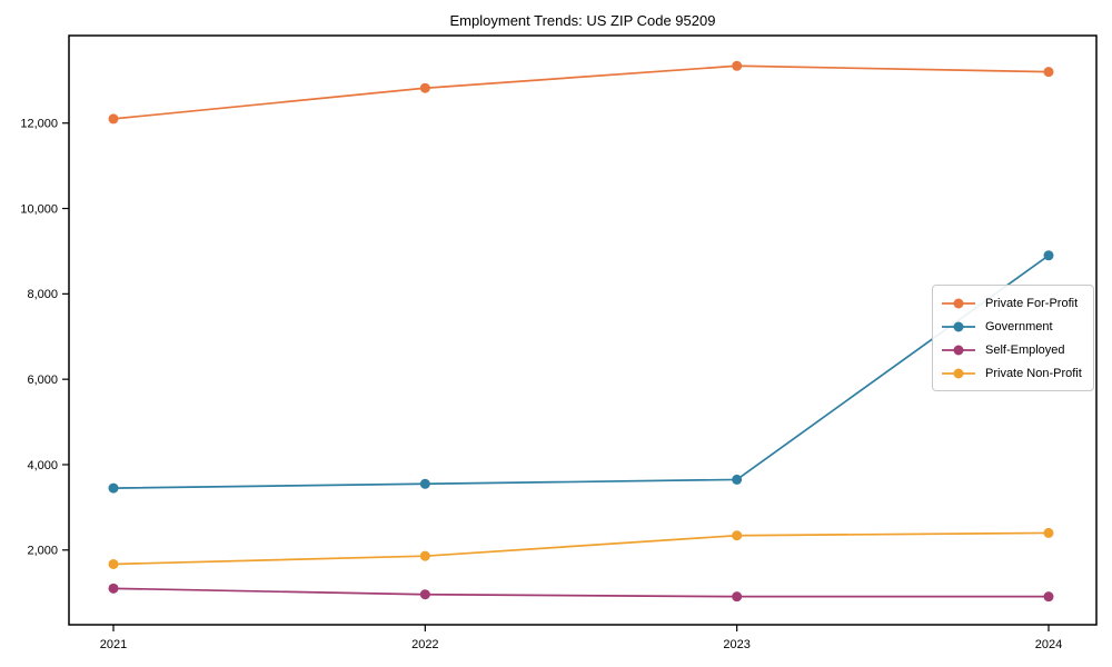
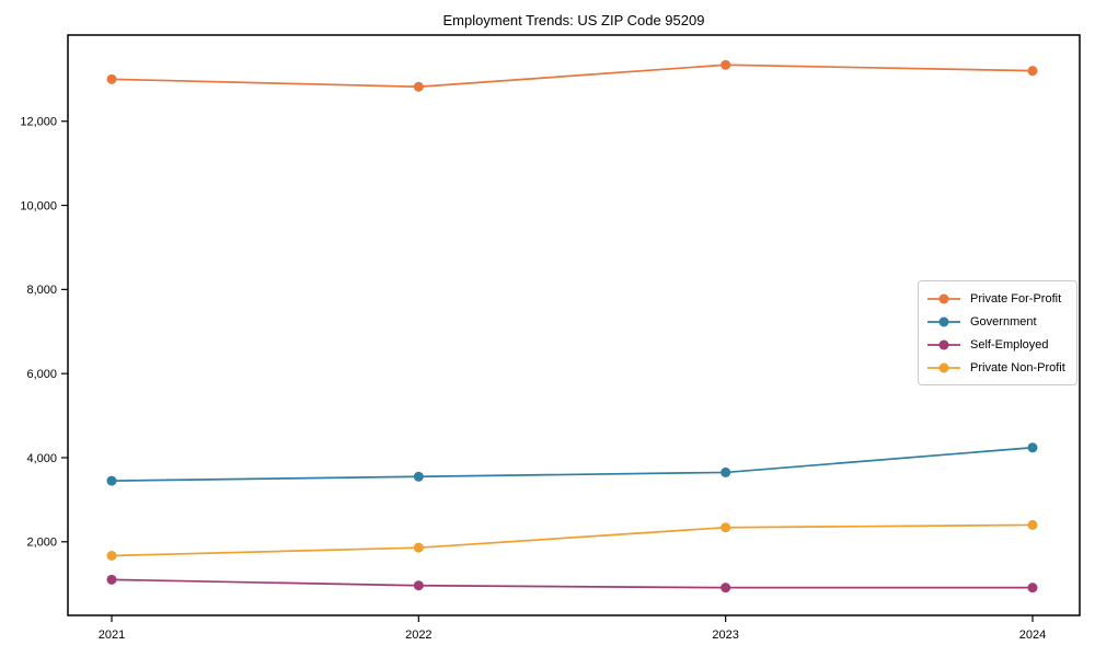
Private For-Profit/2021: 12100 -> 13000
Government/2024: 8900 -> 4200
